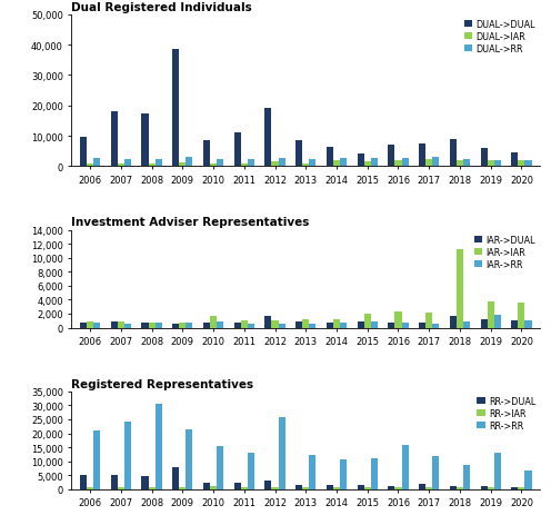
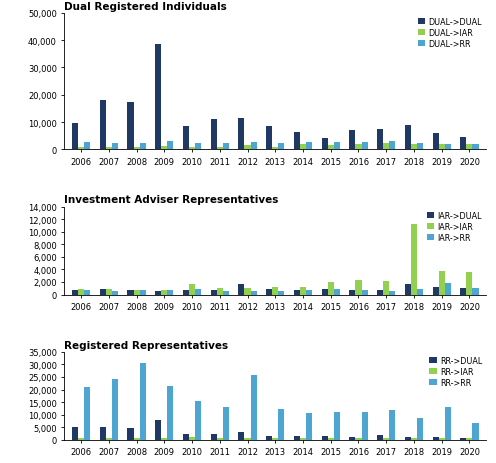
Dual Registered Individuals/DUAL->DUAL/2012: 19,000 -> 11,500
Registered Representatives/RR->RR/2016: 16,000 -> 11,000
